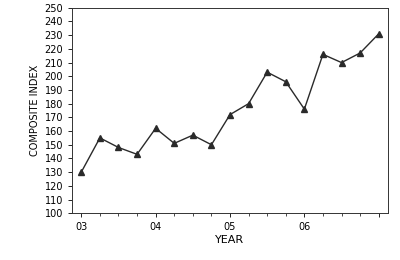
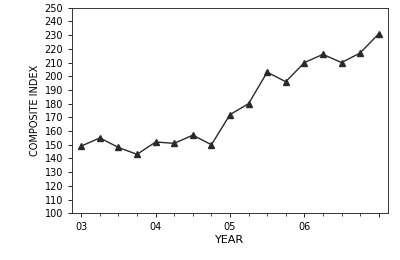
03: 130 -> 149
04: 162 -> 152
06: 176 -> 210
